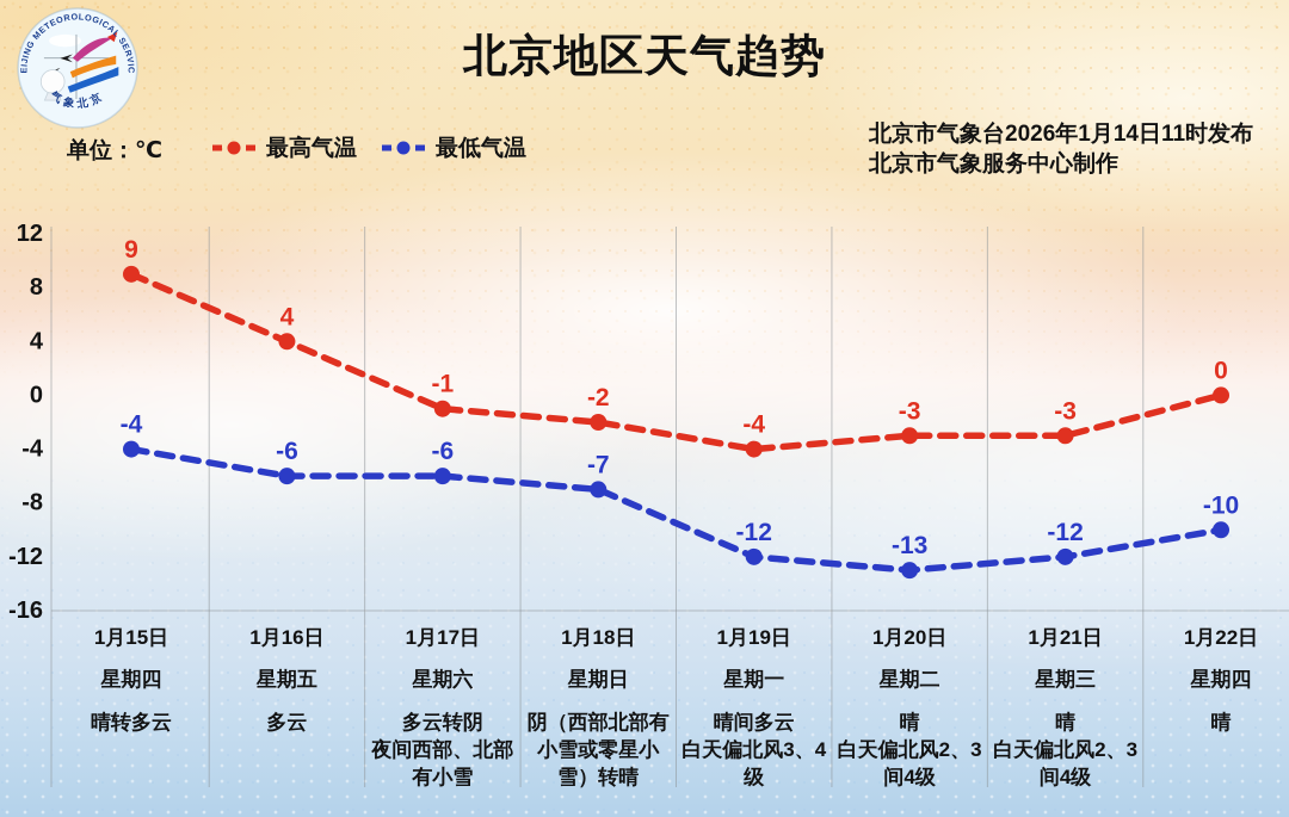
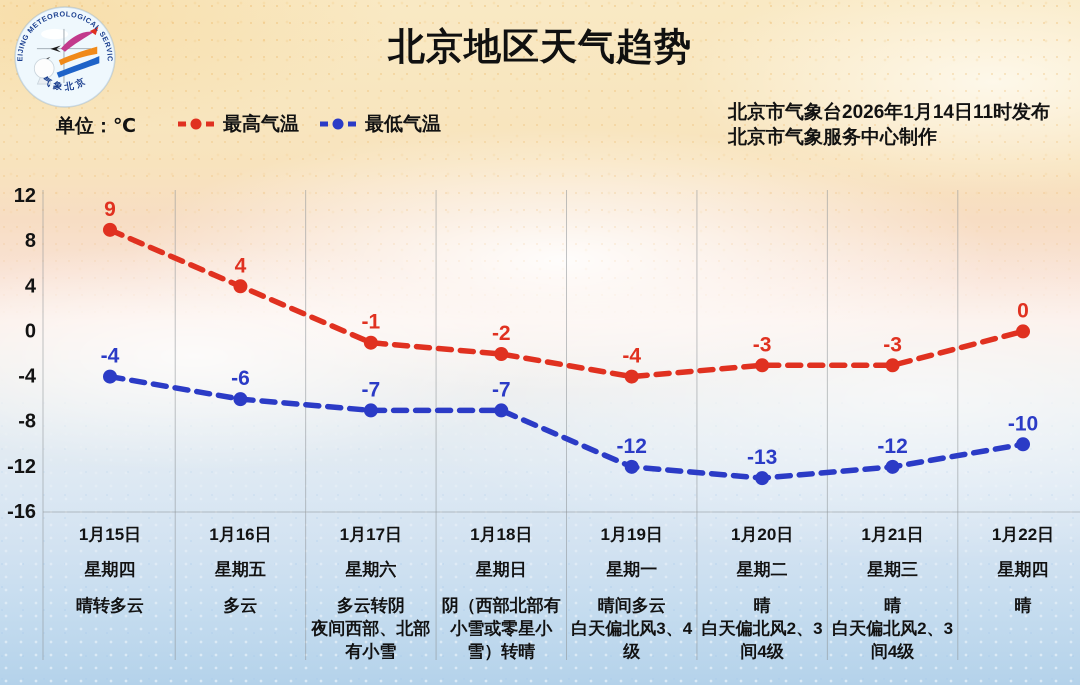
最低气温/1月17日: -6 -> -7
